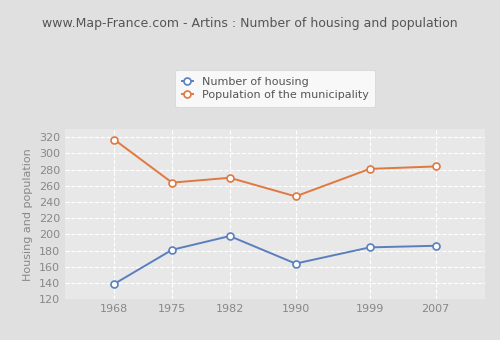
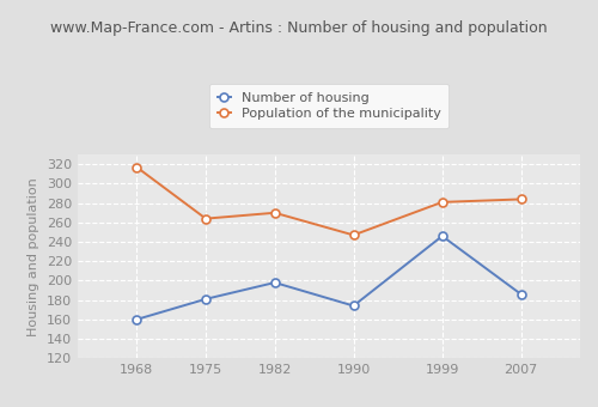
Number of housing/1968: 139 -> 160
Number of housing/1990: 164 -> 174
Number of housing/1999: 184 -> 246
